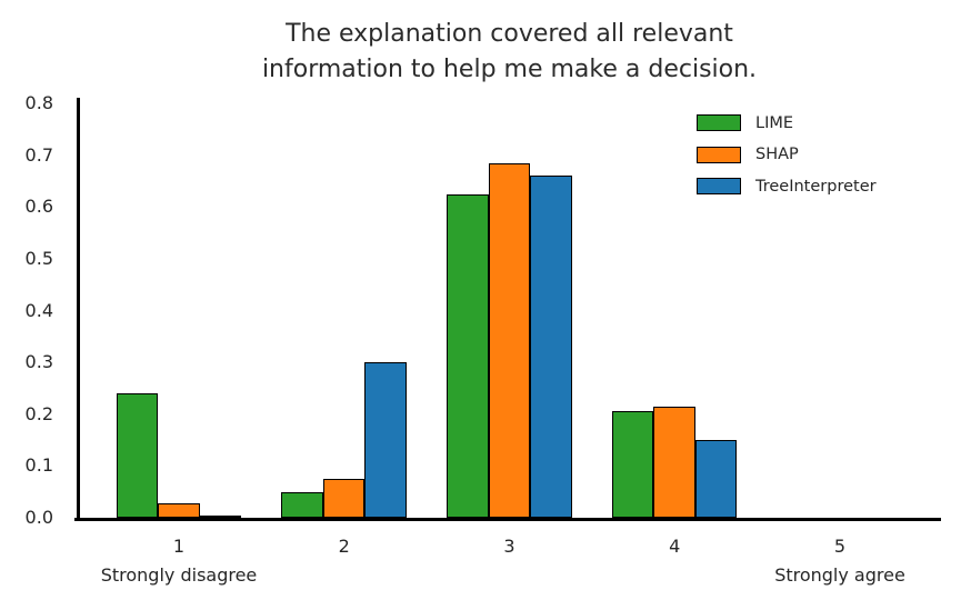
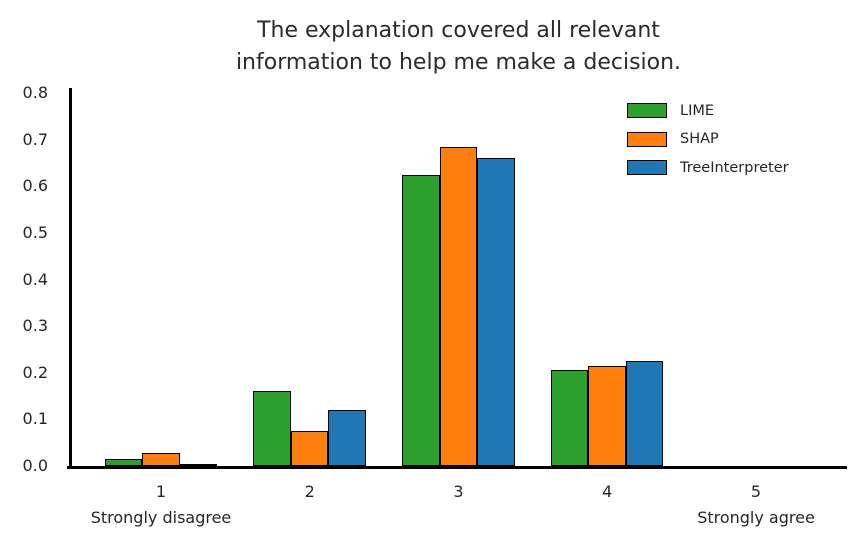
LIME/1: 0.24 -> 0.01
LIME/2: 0.05 -> 0.16
TreeInterpreter/2: 0.30 -> 0.12
TreeInterpreter/4: 0.15 -> 0.23
